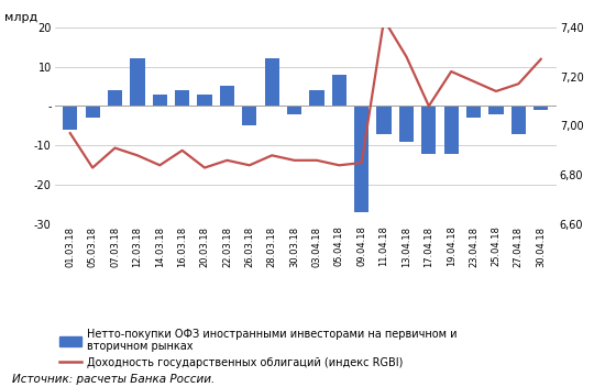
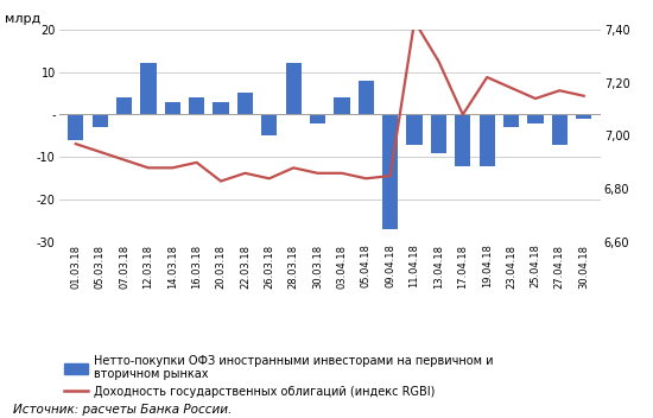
Доходность государственных облигаций (индекс RGBI)/05.03.18: 6,83 -> 6,94
Доходность государственных облигаций (индекс RGBI)/14.03.18: 6,84 -> 6,88
Доходность государственных облигаций (индекс RGBI)/30.04.18: 7,27 -> 7,15
